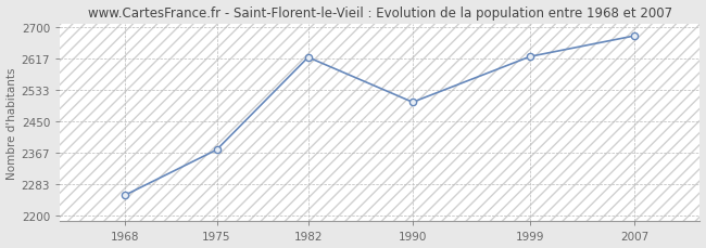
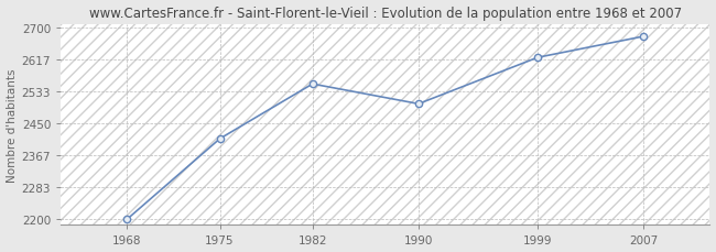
1968: 2255 -> 2200
1975: 2375 -> 2410
1982: 2620 -> 2553
